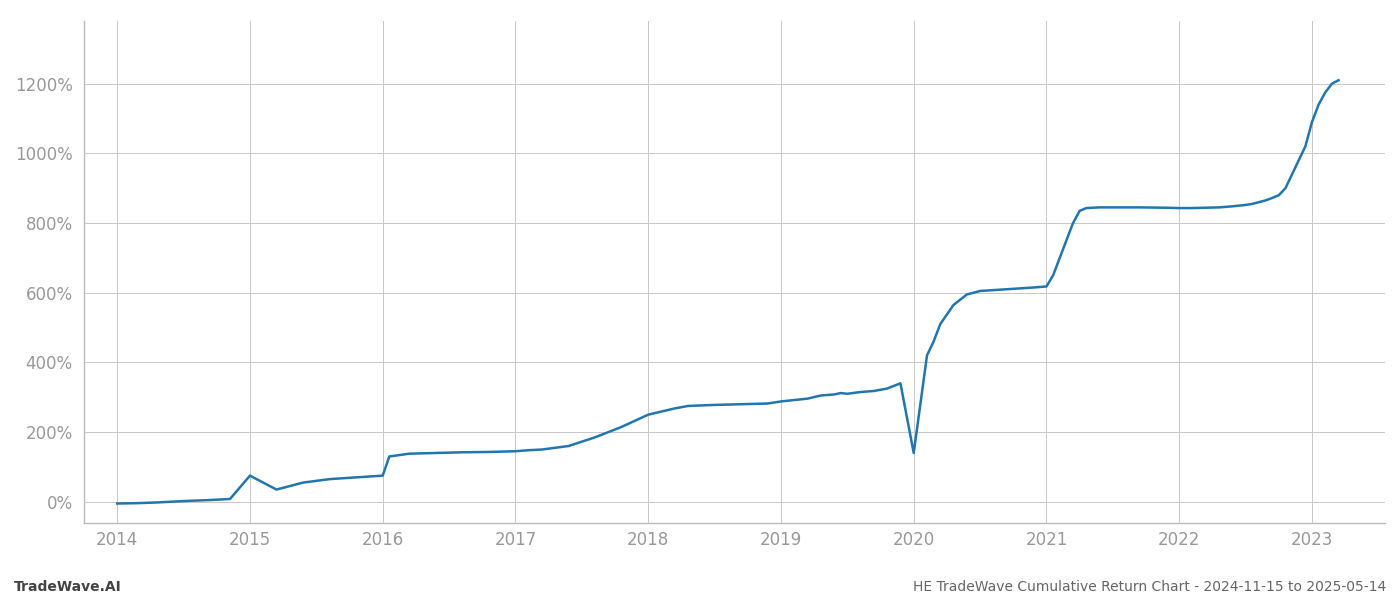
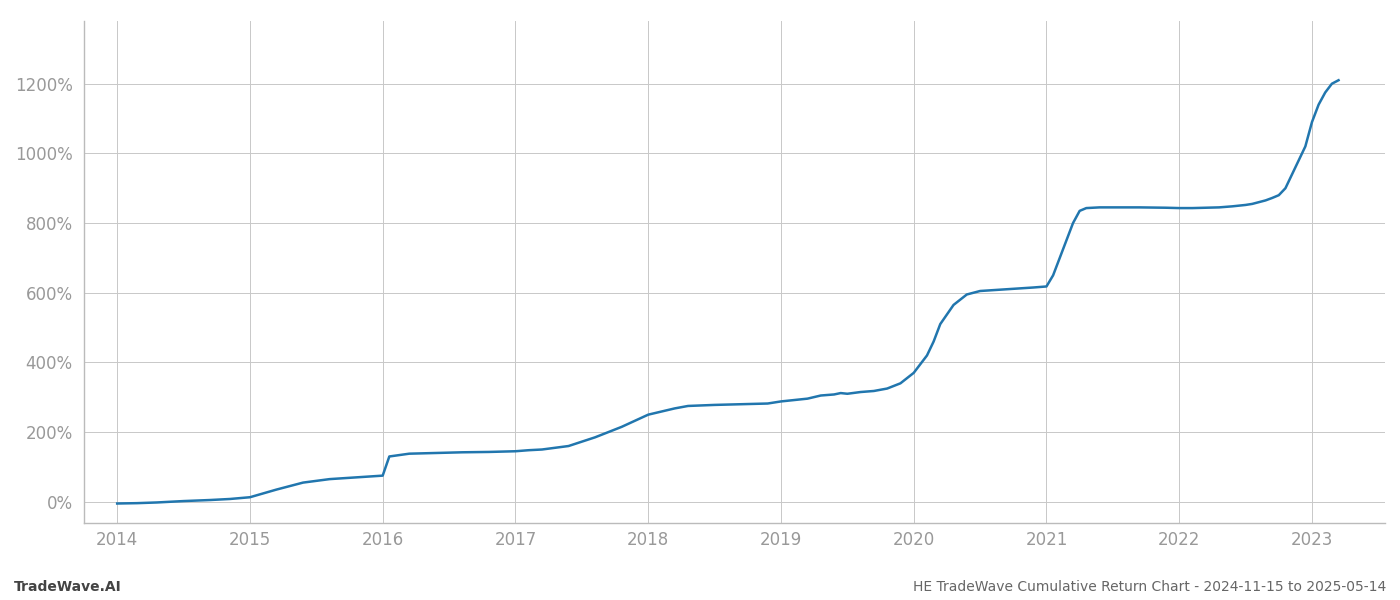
2015: 75% -> 13%
2020: 140% -> 370%
